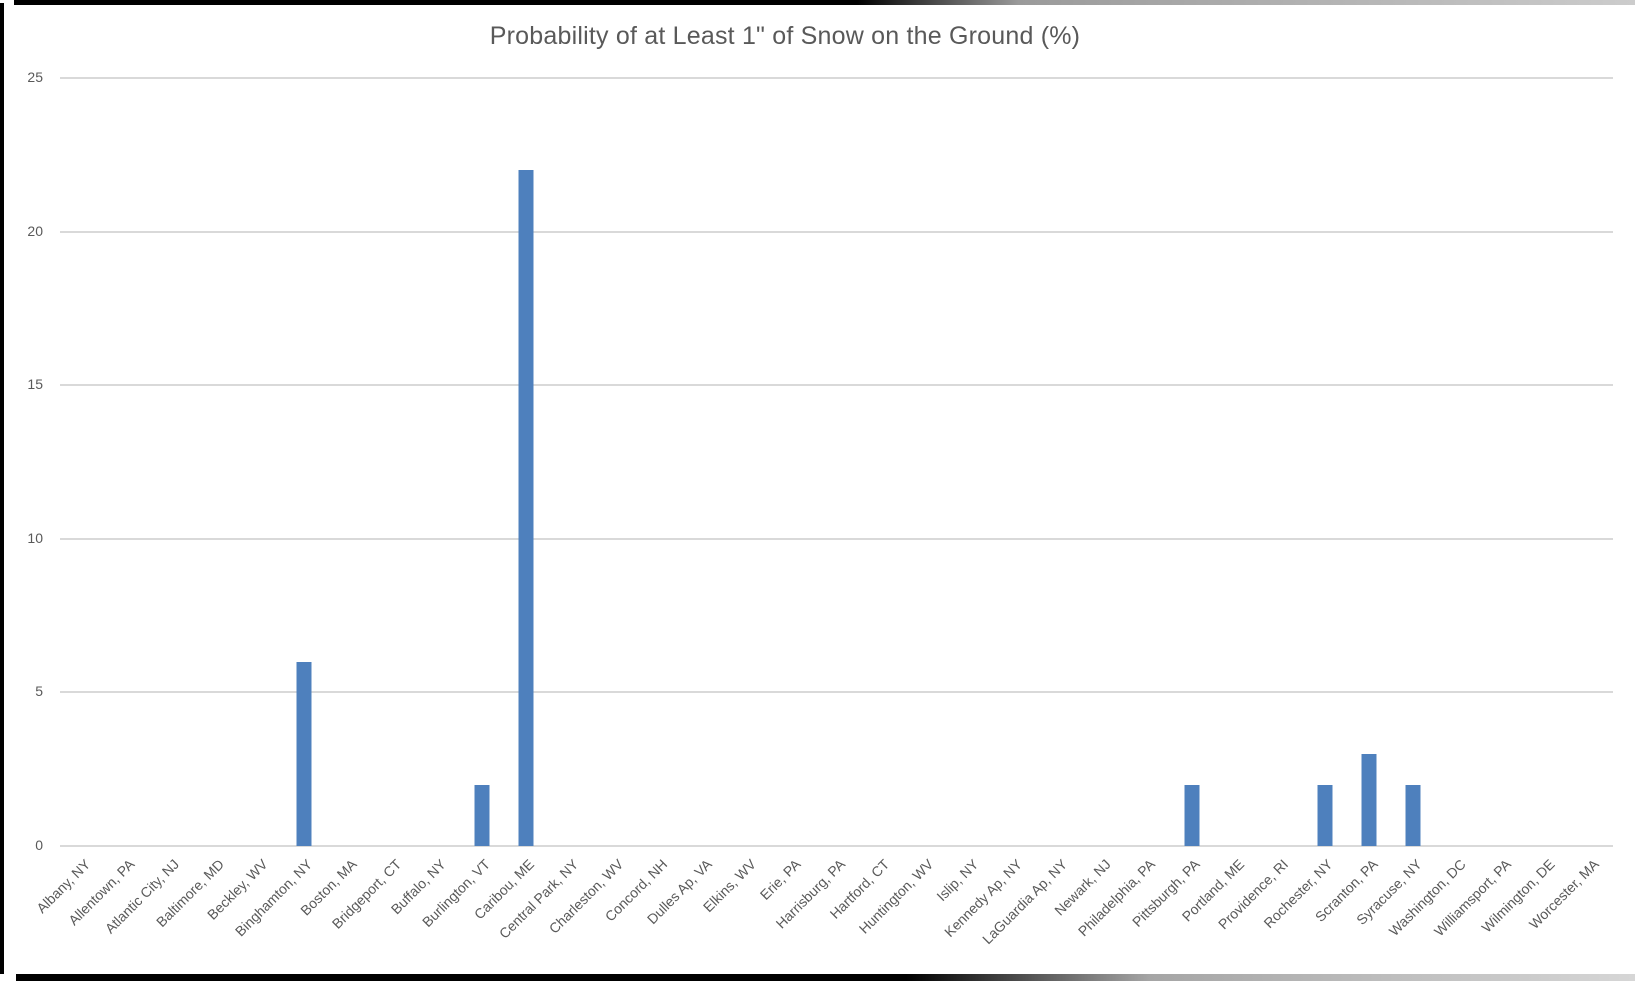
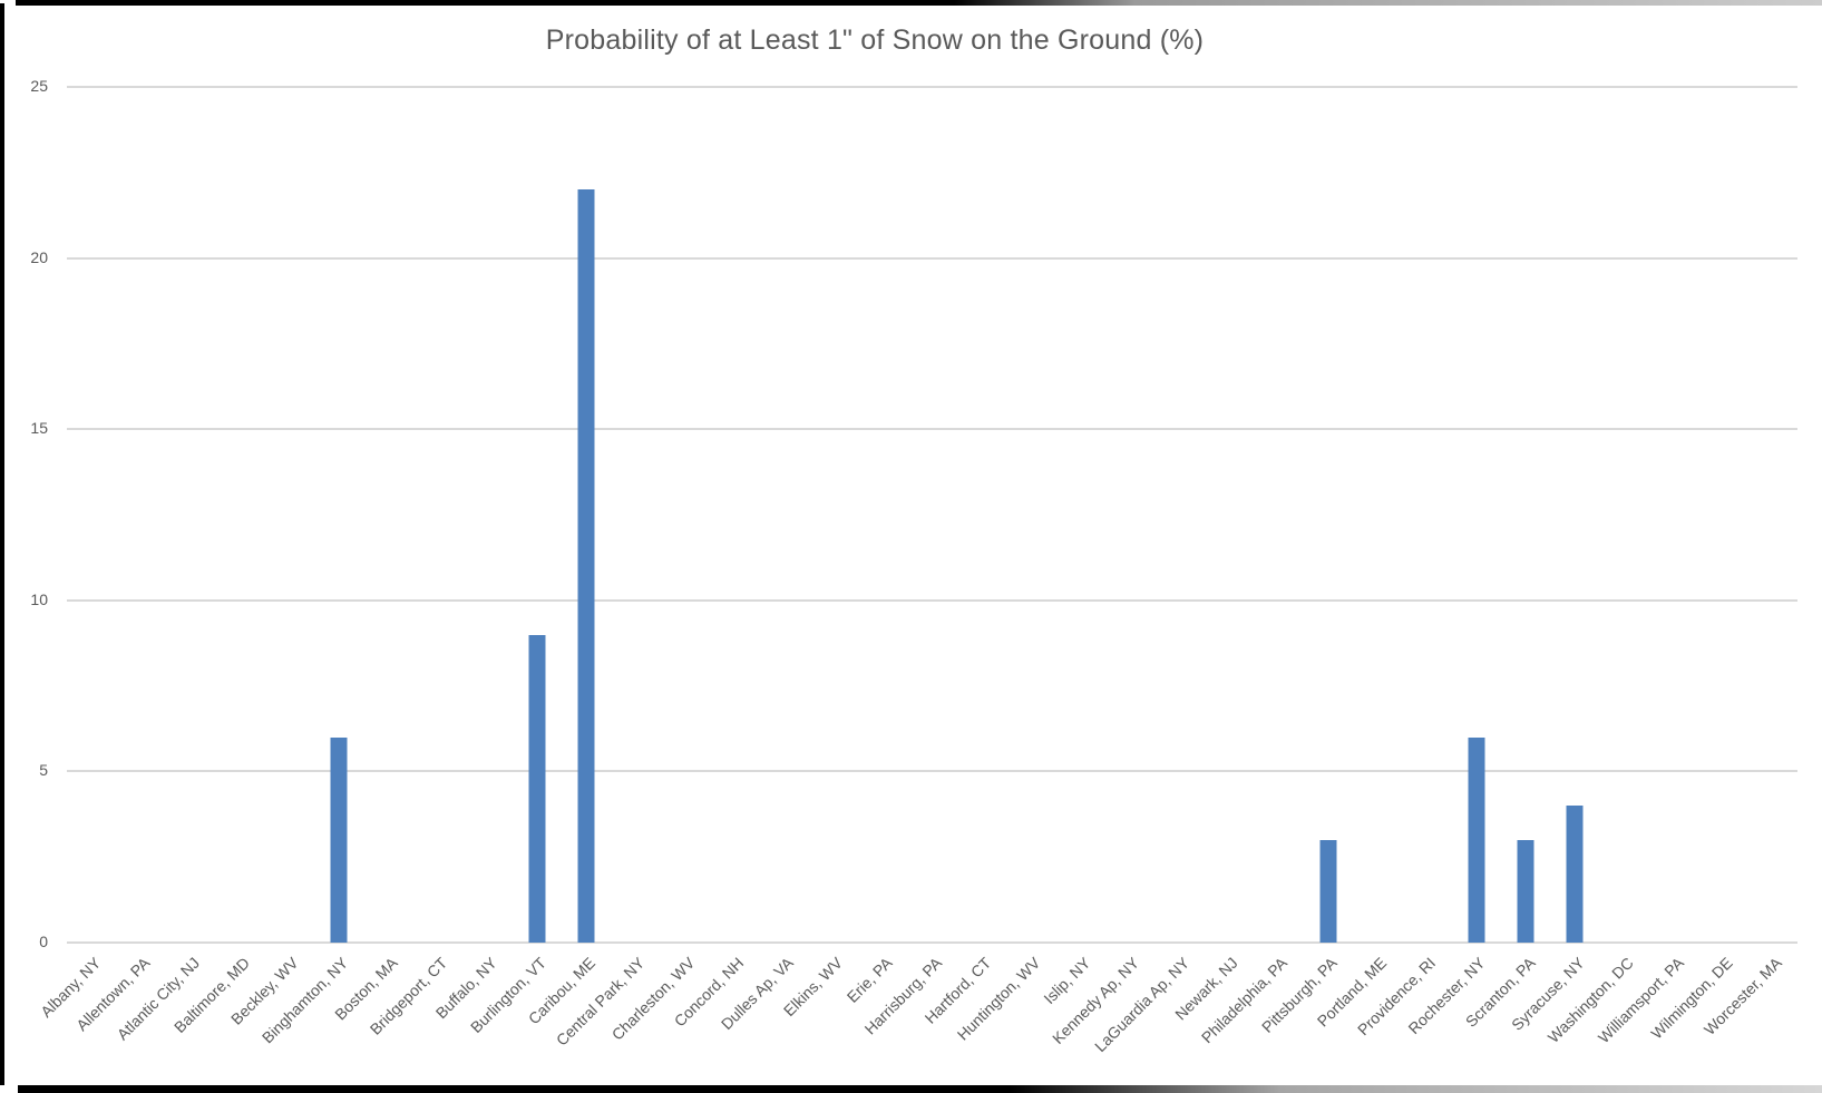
Burlington, VT: 2 -> 9
Pittsburgh, PA: 2 -> 3
Rochester, NY: 2 -> 6
Syracuse, NY: 2 -> 4
